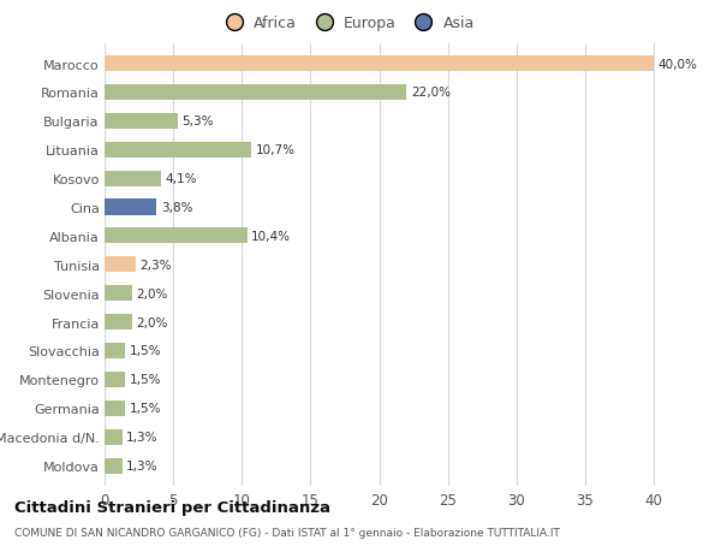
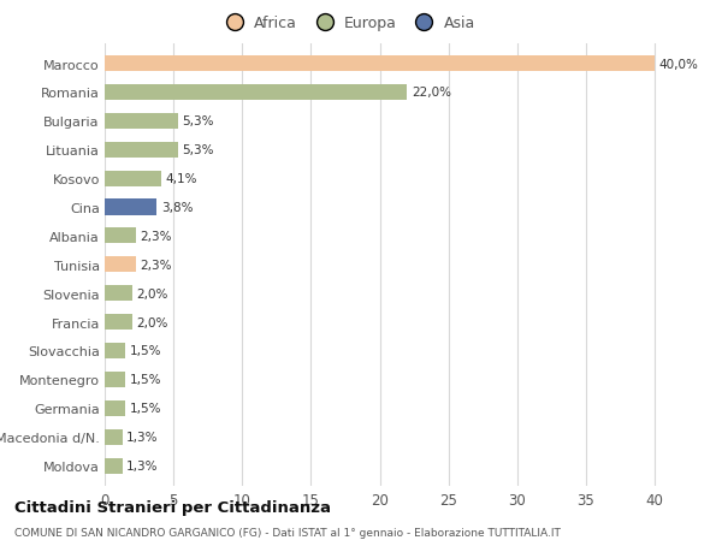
Lituania: 10,7% -> 5,3%
Albania: 10,4% -> 2,3%
